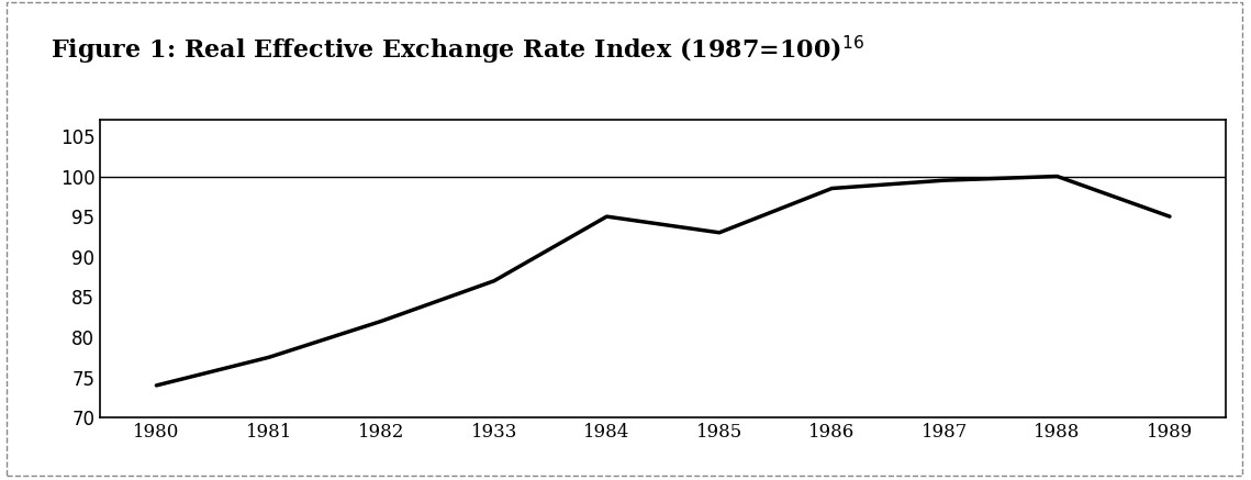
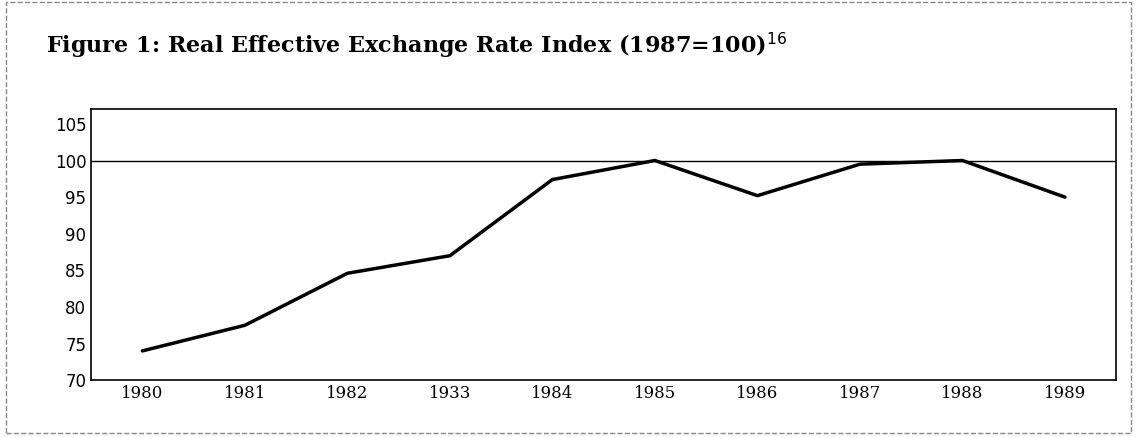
1982: 82.0 -> 84.6
1984: 95.0 -> 97.4
1985: 93.0 -> 100.0
1986: 98.5 -> 95.2
